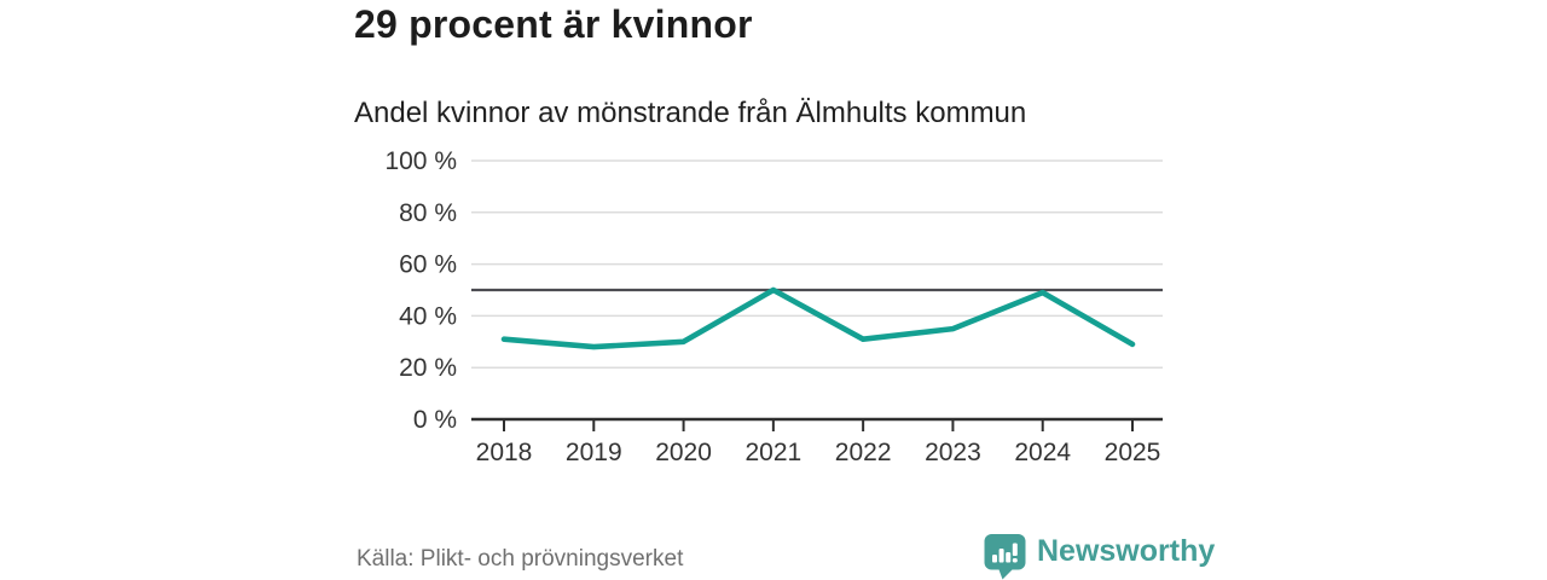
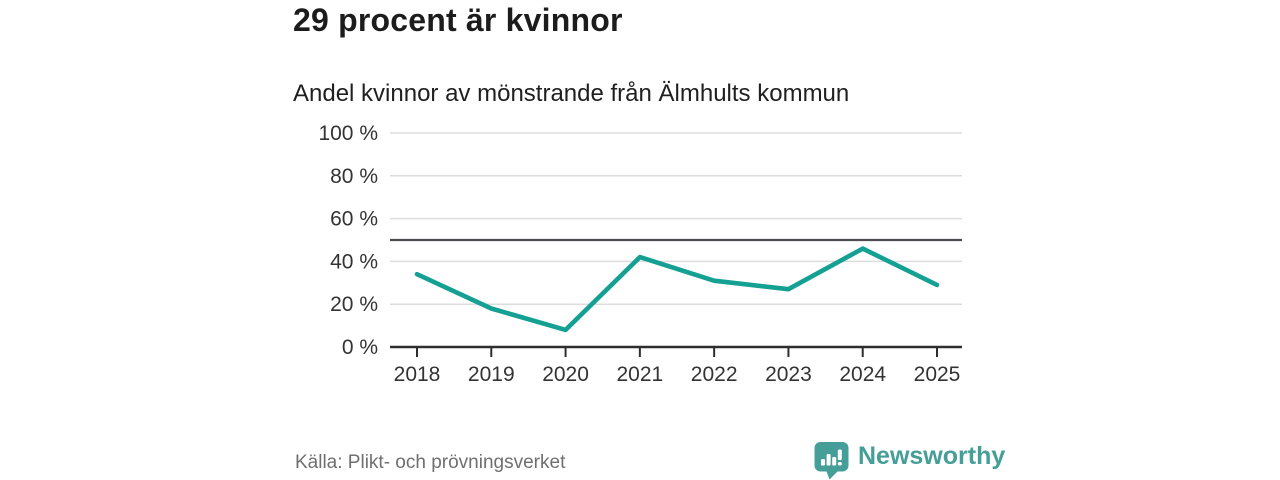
2018: 31% -> 34%
2019: 28% -> 18%
2020: 30% -> 8%
2021: 50% -> 42%
2023: 35% -> 27%
2024: 49% -> 46%
